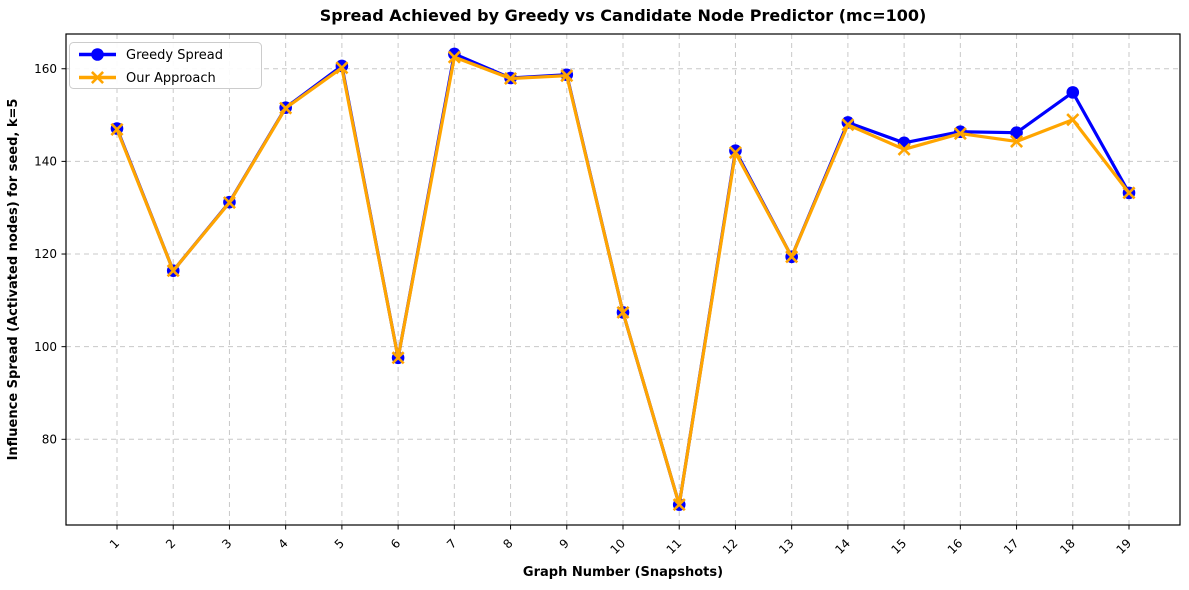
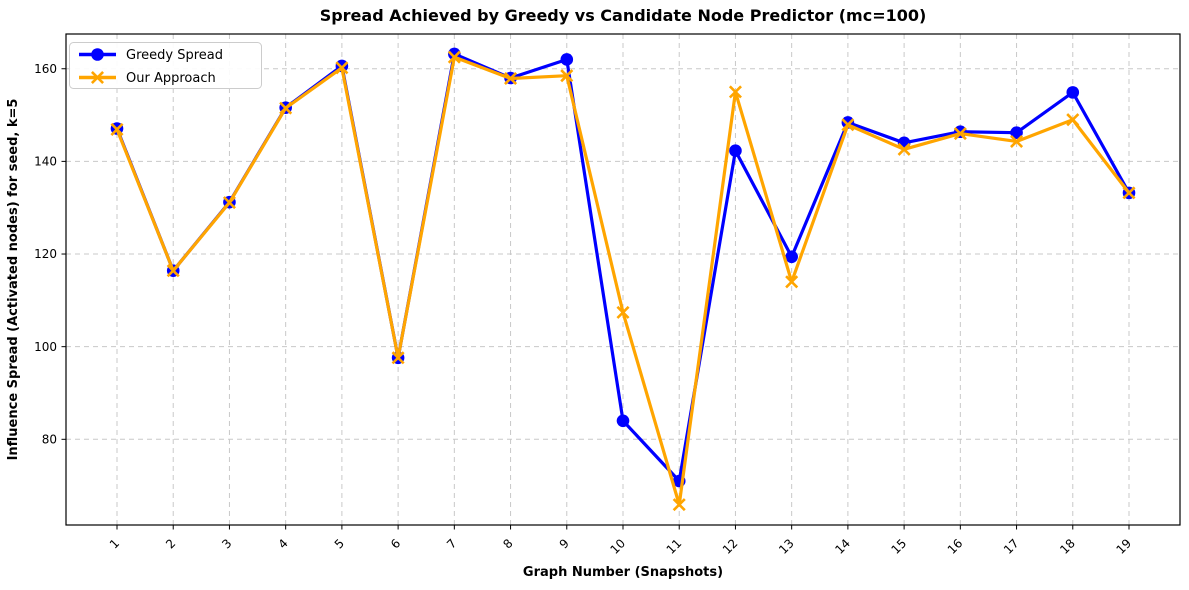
Greedy Spread/9: 159 -> 162
Greedy Spread/10: 107 -> 84
Greedy Spread/11: 66 -> 71
Our Approach/12: 142 -> 155
Our Approach/13: 119 -> 114
